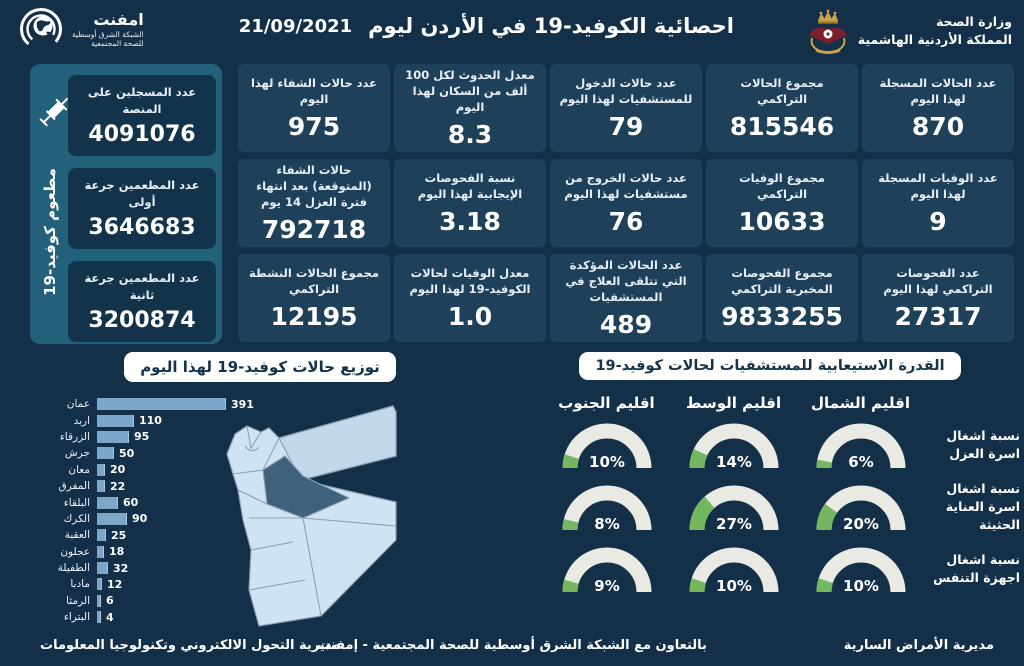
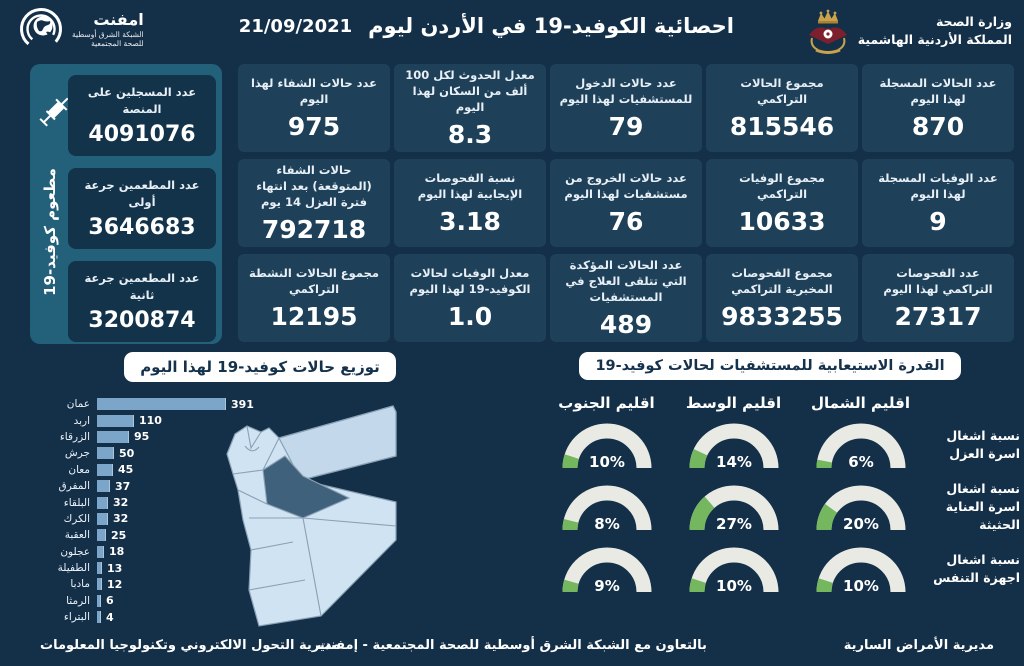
توزيع حالات كوفيد-19 لهذا اليوم/معان: 20 -> 45
توزيع حالات كوفيد-19 لهذا اليوم/المفرق: 22 -> 37
توزيع حالات كوفيد-19 لهذا اليوم/البلقاء: 60 -> 32
توزيع حالات كوفيد-19 لهذا اليوم/الكرك: 90 -> 32
توزيع حالات كوفيد-19 لهذا اليوم/الطفيلة: 32 -> 13
